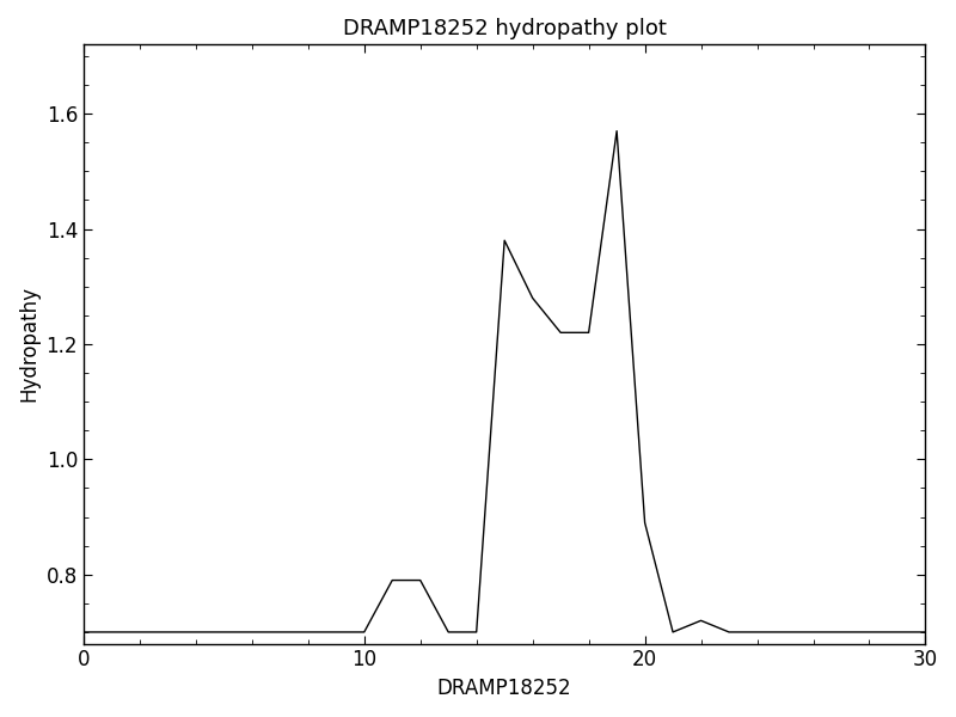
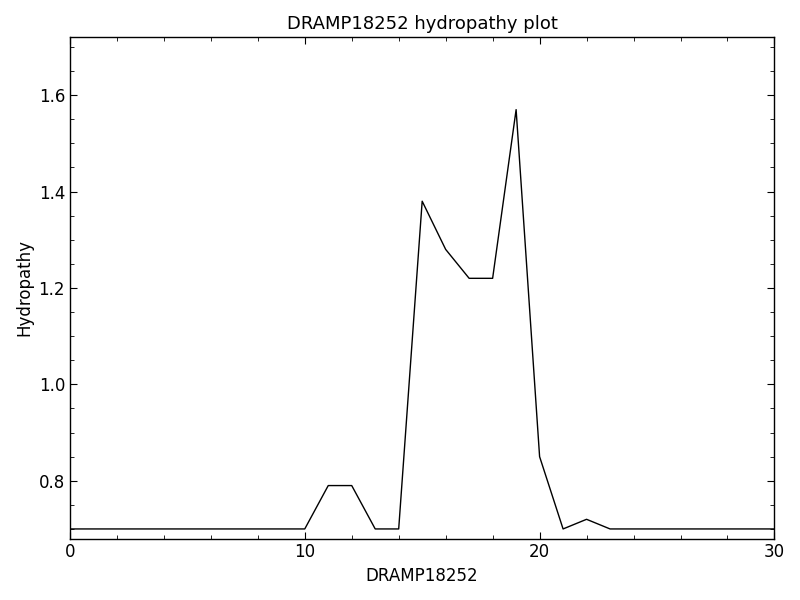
20: 0.89 -> 0.85
